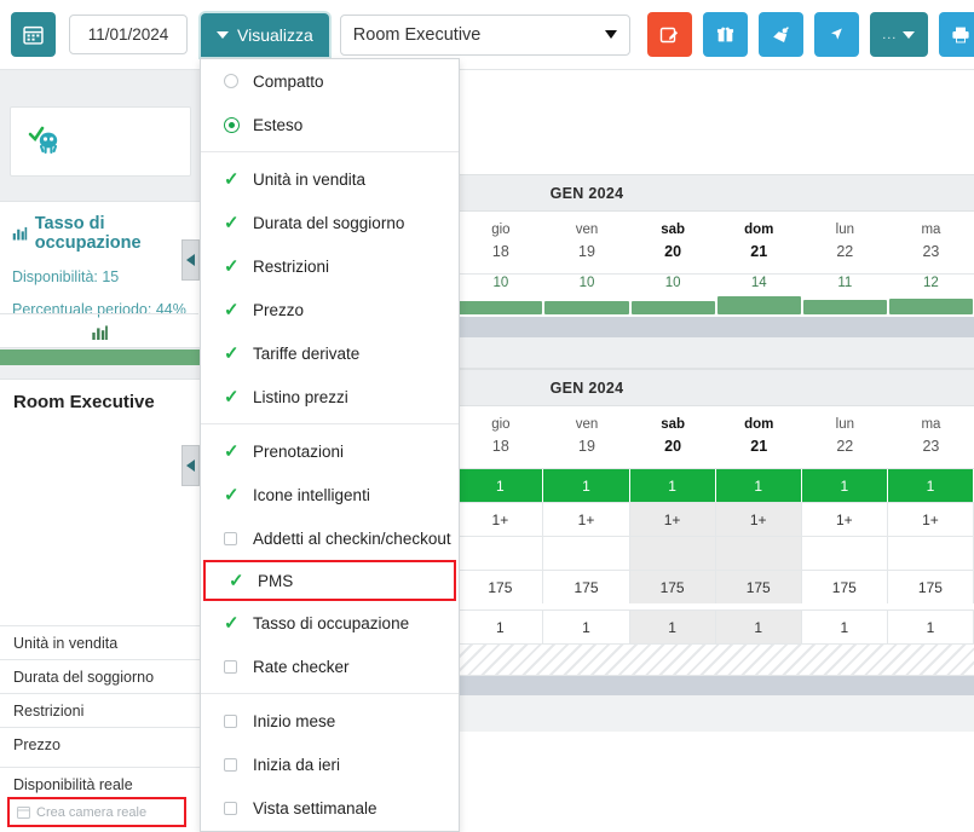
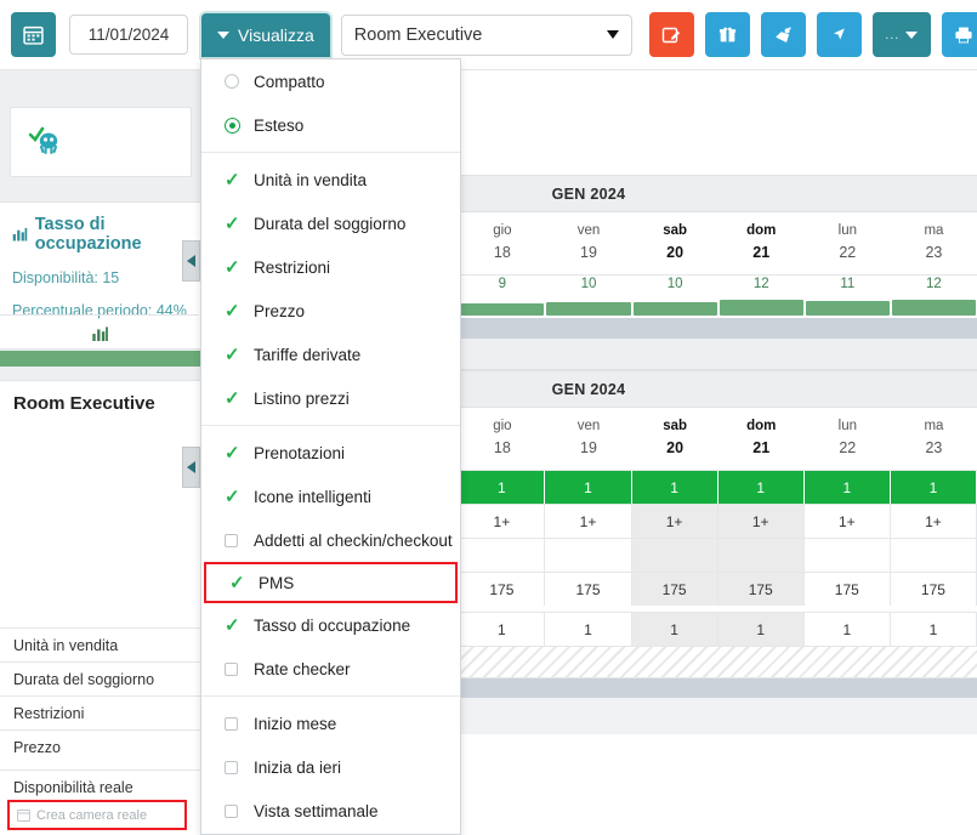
18: 10 -> 9
21: 14 -> 12
